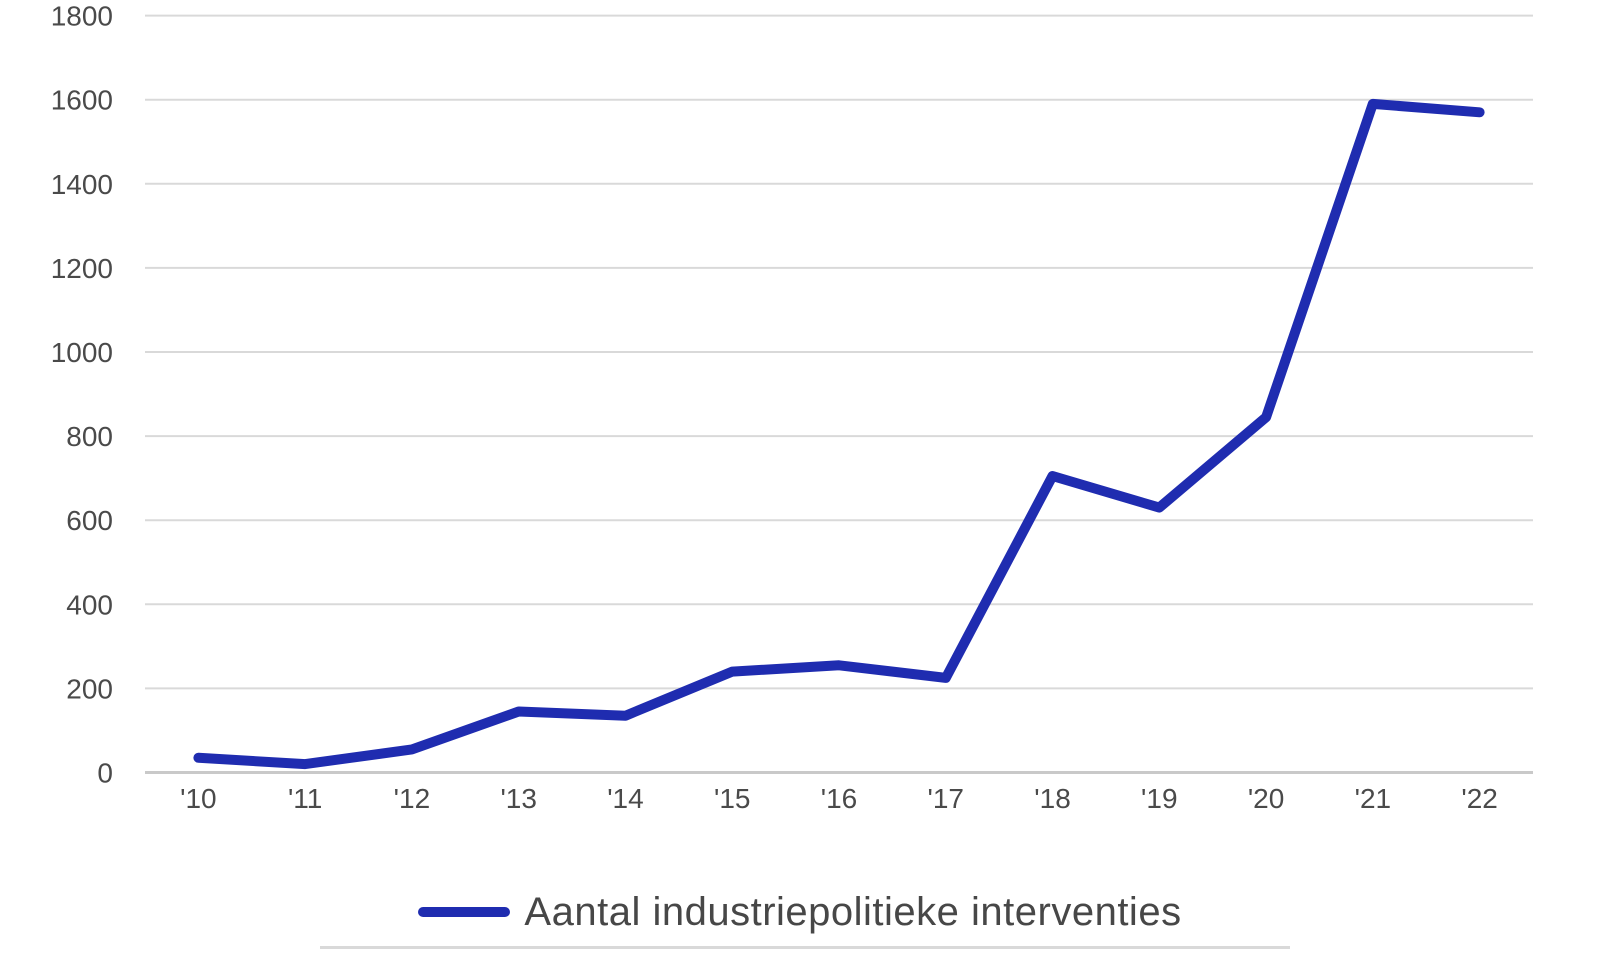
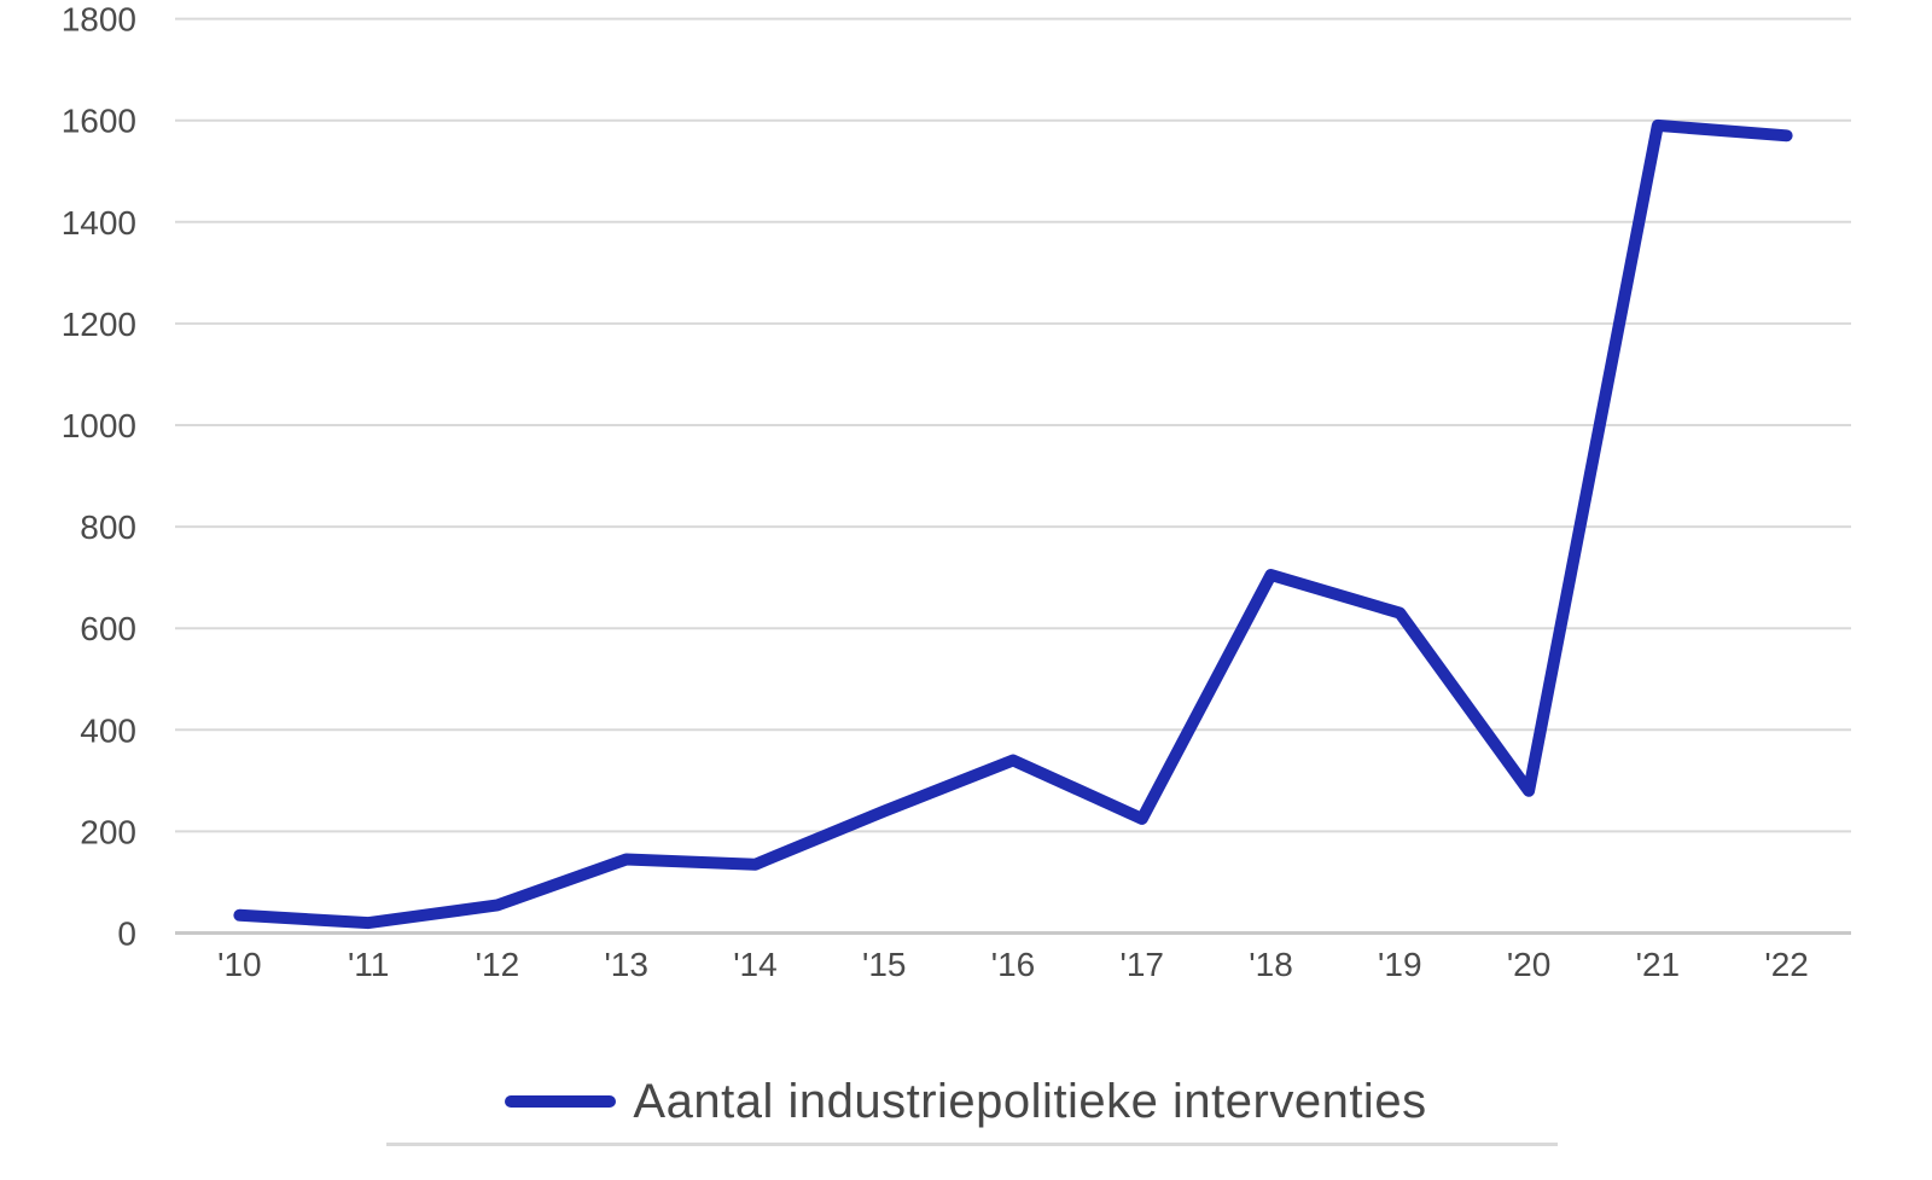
'16: 260 -> 340
'20: 840 -> 280
